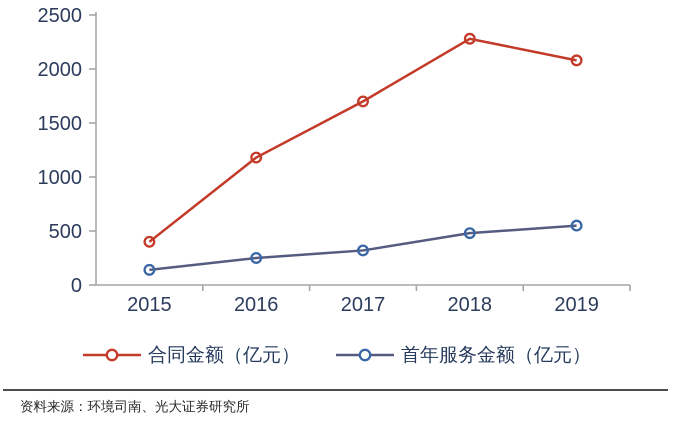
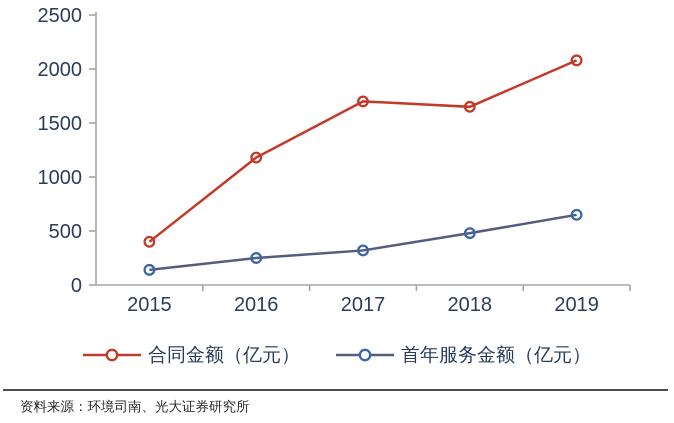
合同金额（亿元）/2018: 2280 -> 1650
首年服务金额（亿元）/2019: 550 -> 650
